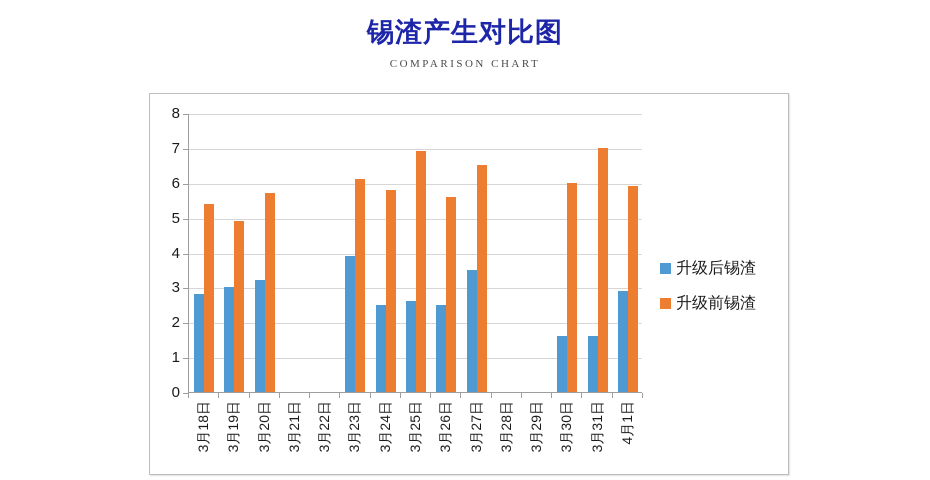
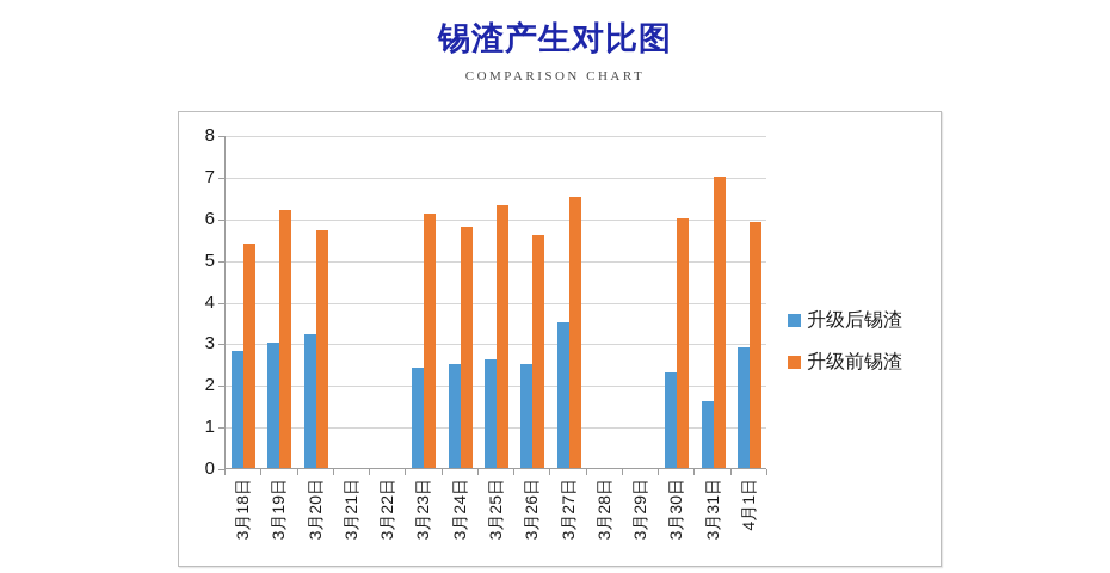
升级前锡渣/3月19日: 4.9 -> 6.2
升级后锡渣/3月23日: 3.9 -> 2.4
升级前锡渣/3月25日: 6.9 -> 6.3
升级后锡渣/3月30日: 1.6 -> 2.3
